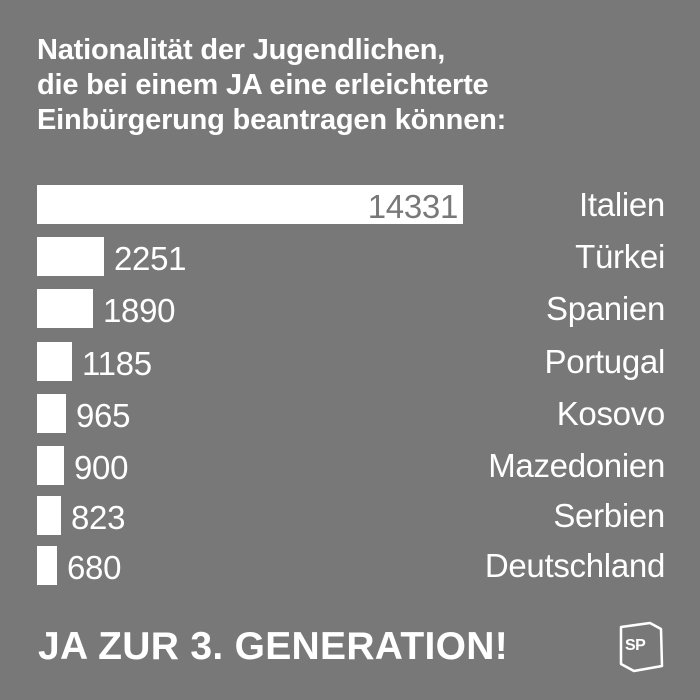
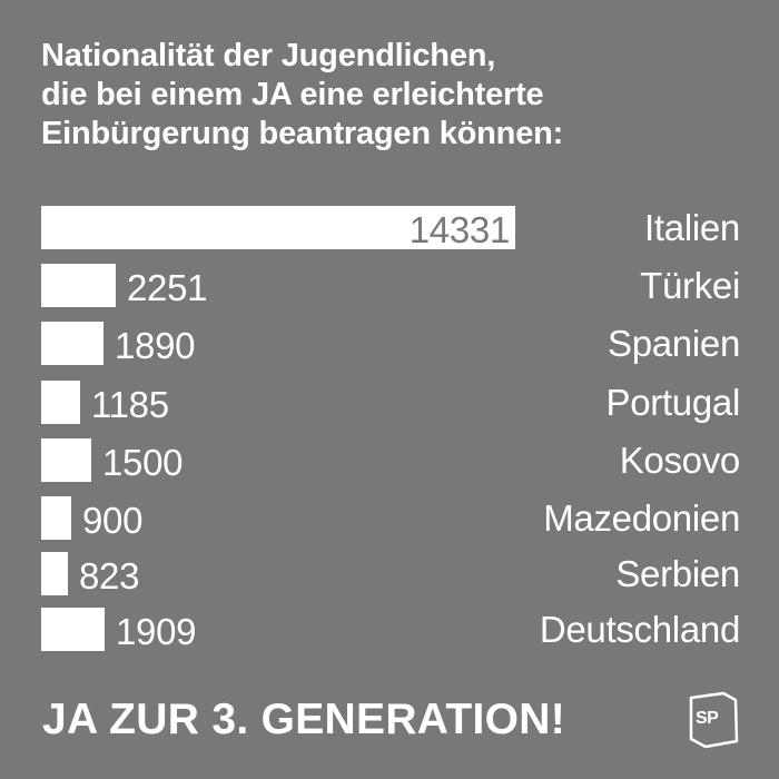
Kosovo: 965 -> 1500
Deutschland: 680 -> 1909
